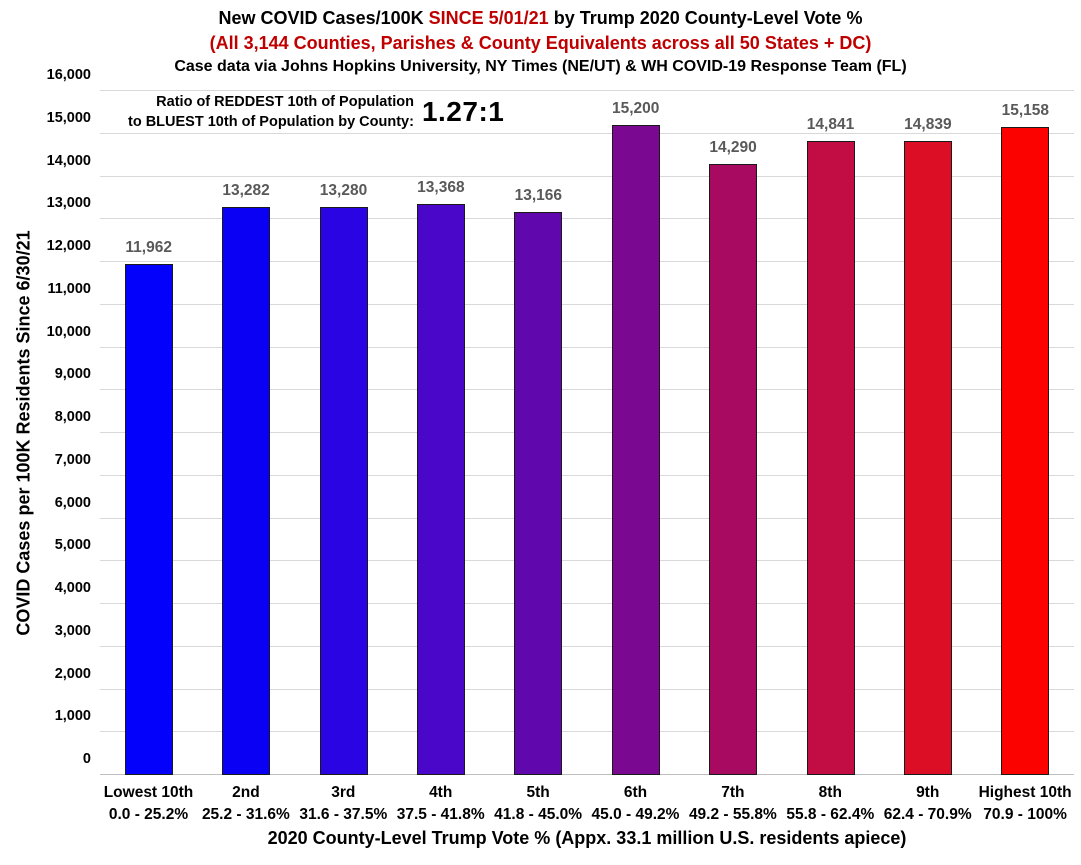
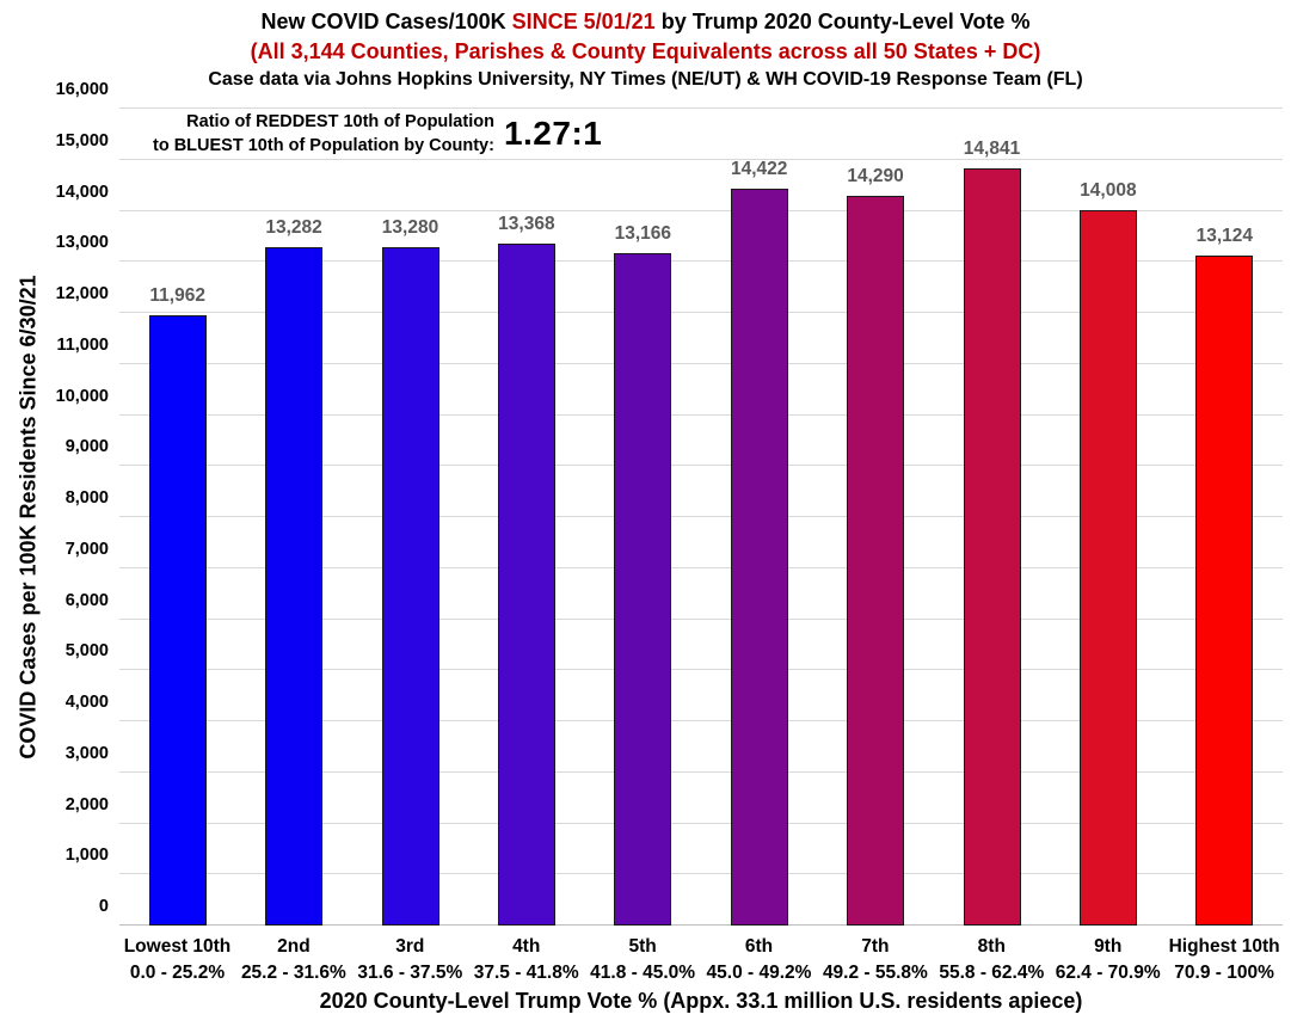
6th: 15,200 -> 14,422
9th: 14,839 -> 14,008
Highest 10th: 15,158 -> 13,124
